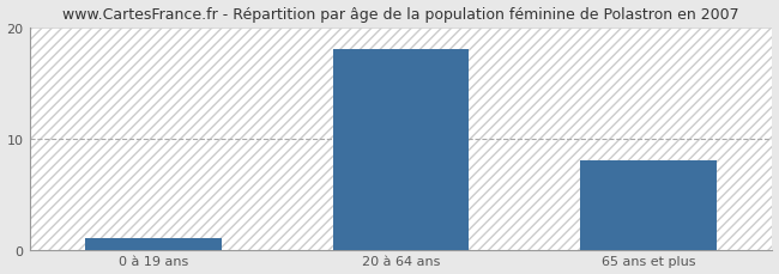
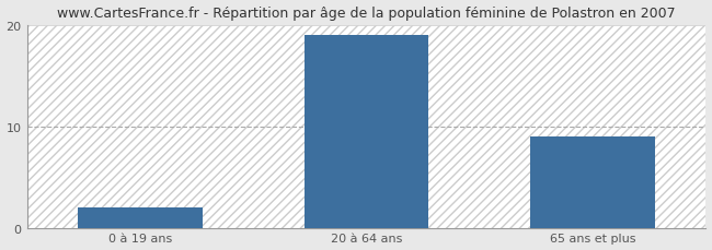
0 à 19 ans: 1 -> 2
20 à 64 ans: 18 -> 19
65 ans et plus: 8 -> 9
